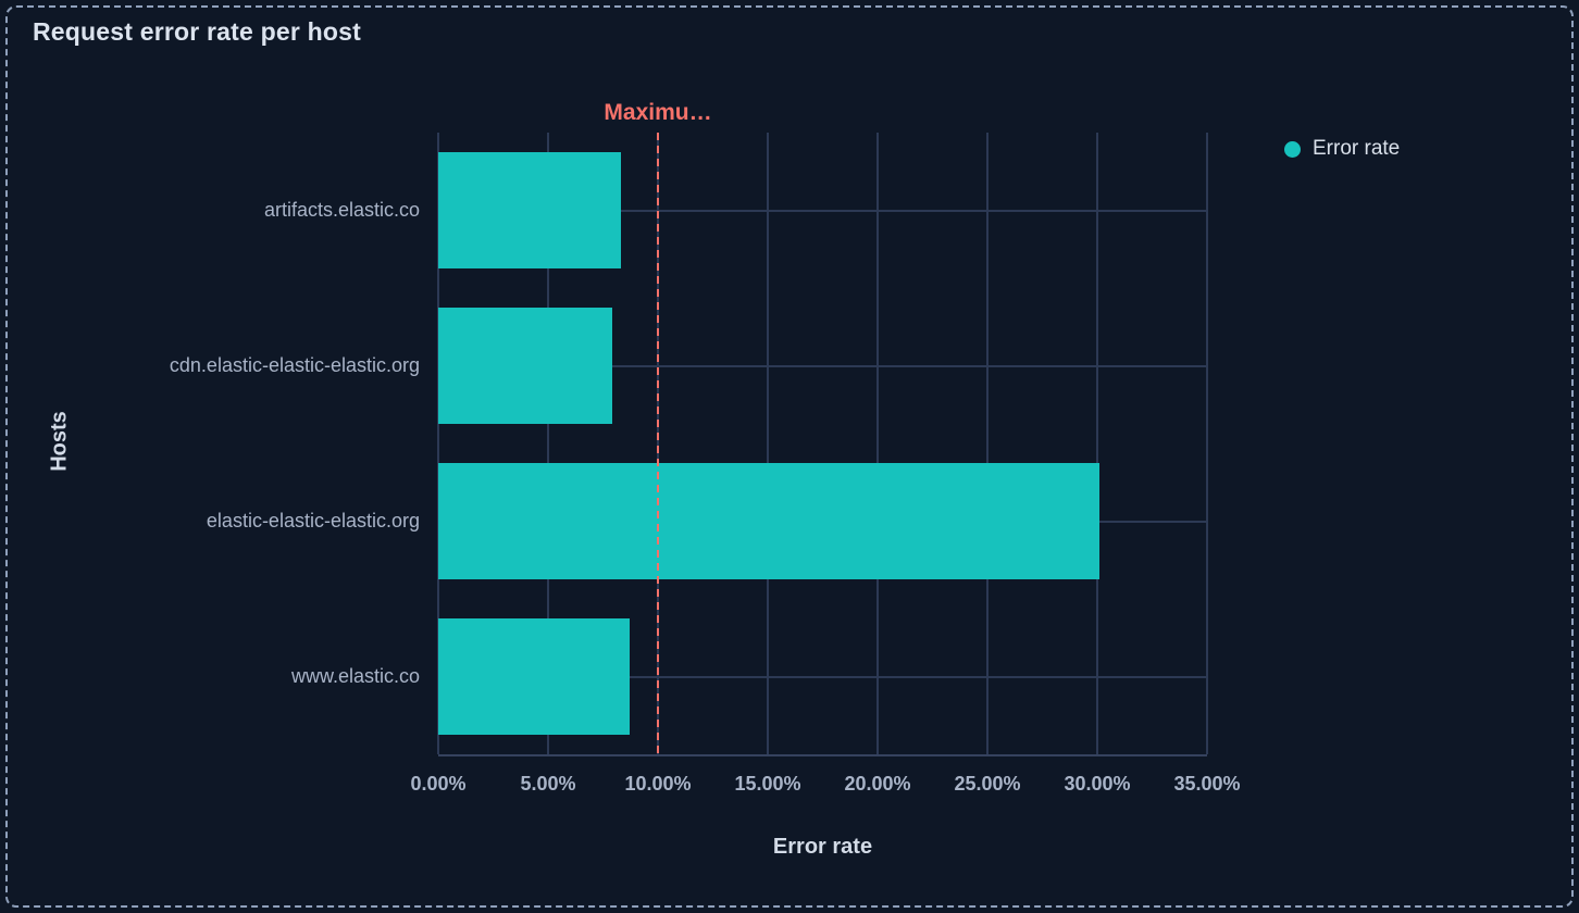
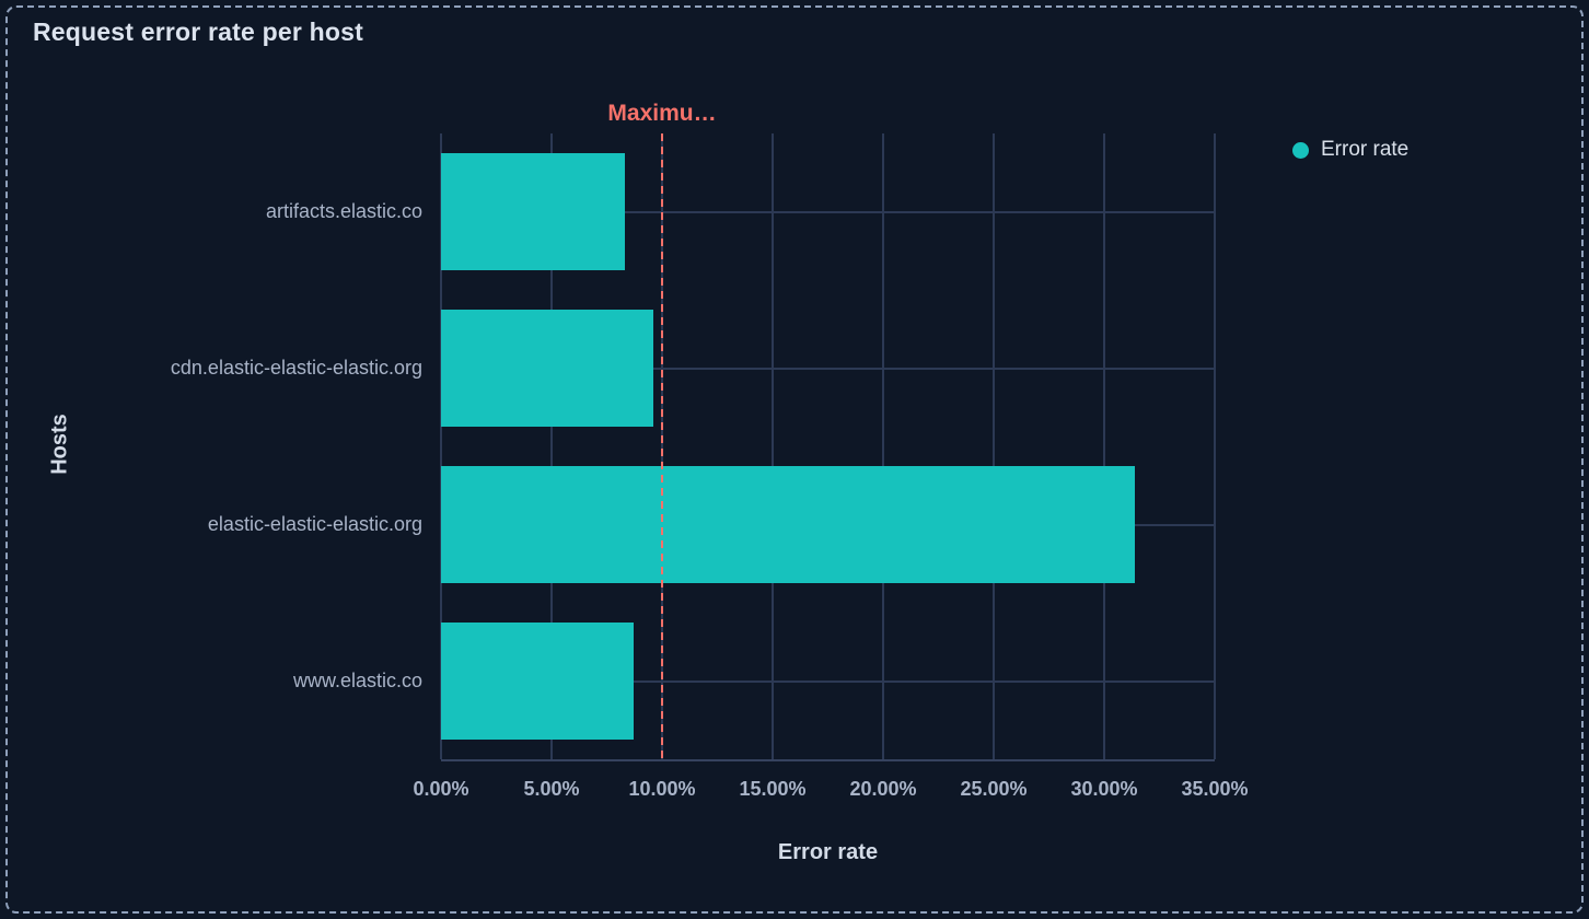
cdn.elastic-elastic-elastic.org: 7.9% -> 9.6%
elastic-elastic-elastic.org: 30.1% -> 31.4%
